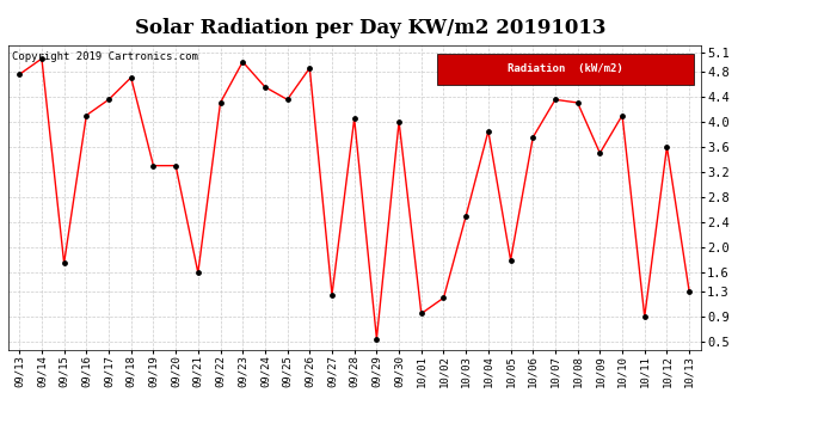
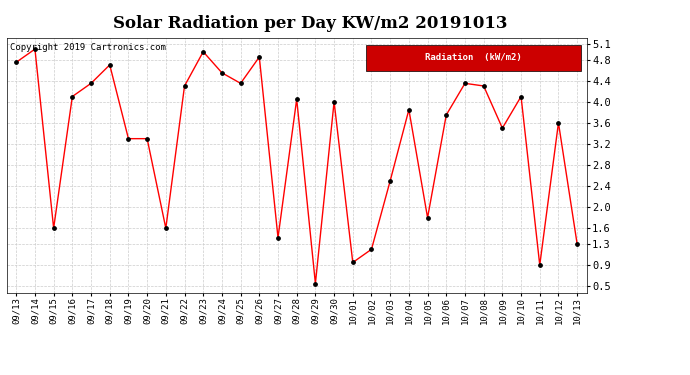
09/15: 1.75 -> 1.60
09/27: 1.25 -> 1.42
